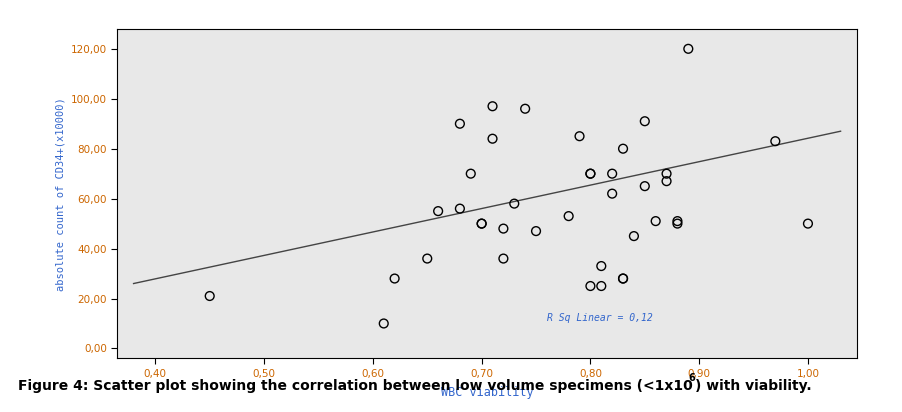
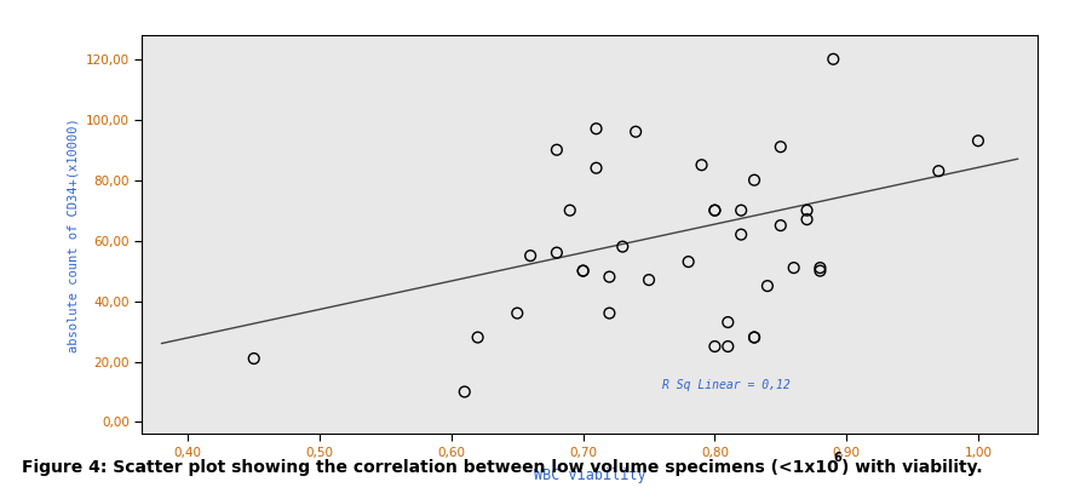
1,00: 50 -> 93
